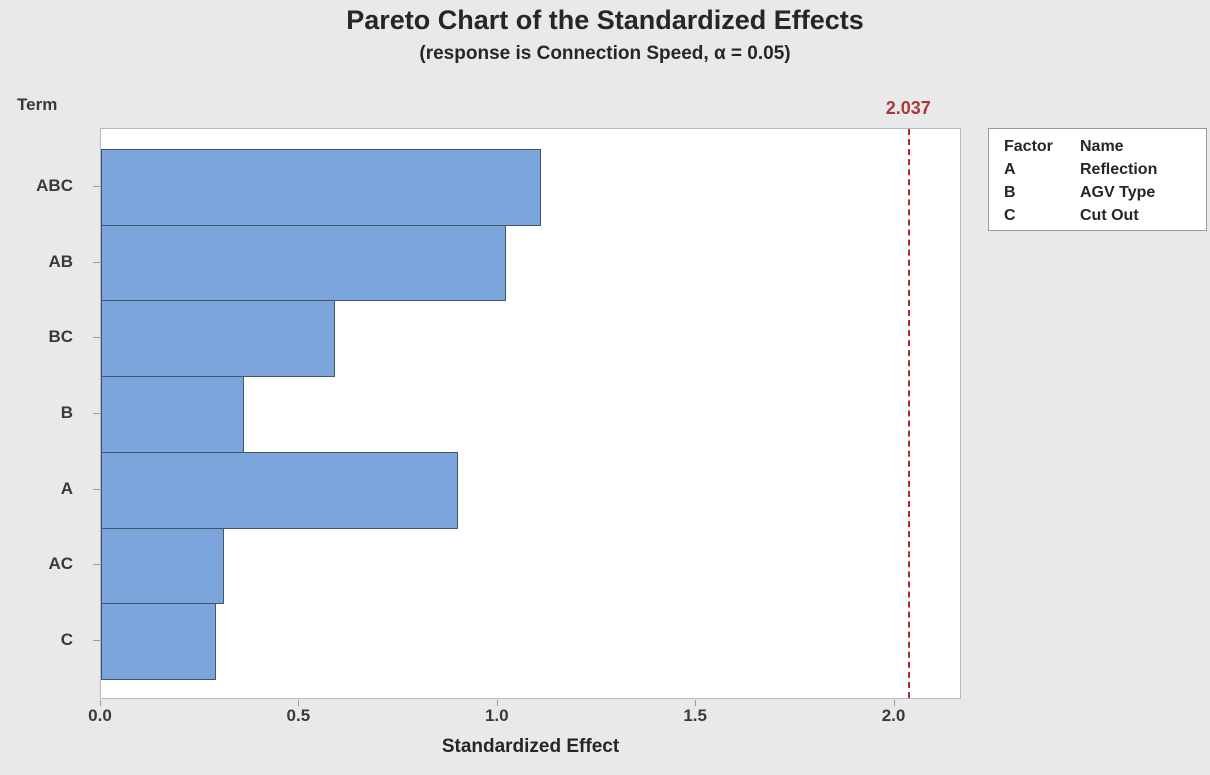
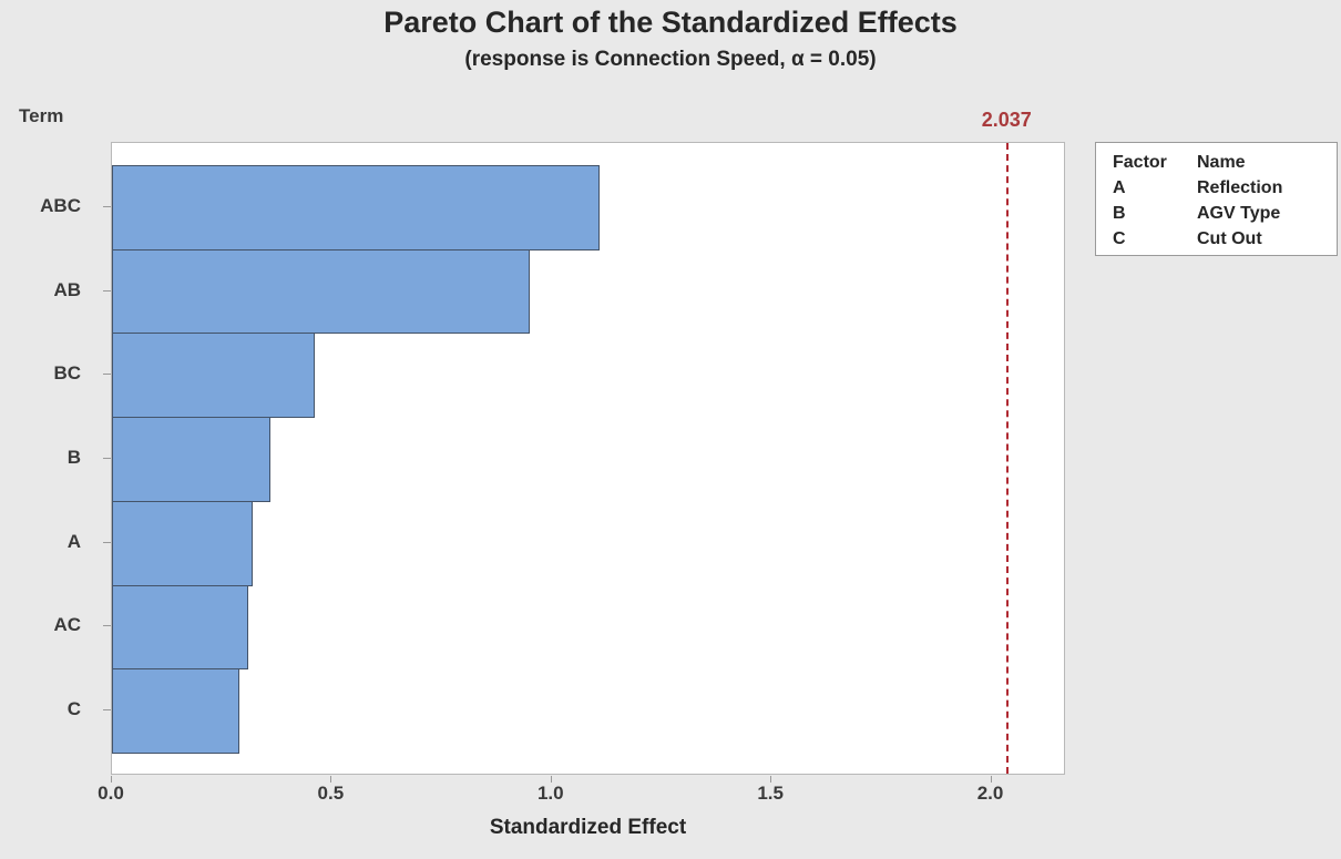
AB: 1.02 -> 0.95
BC: 0.59 -> 0.46
A: 0.90 -> 0.32
